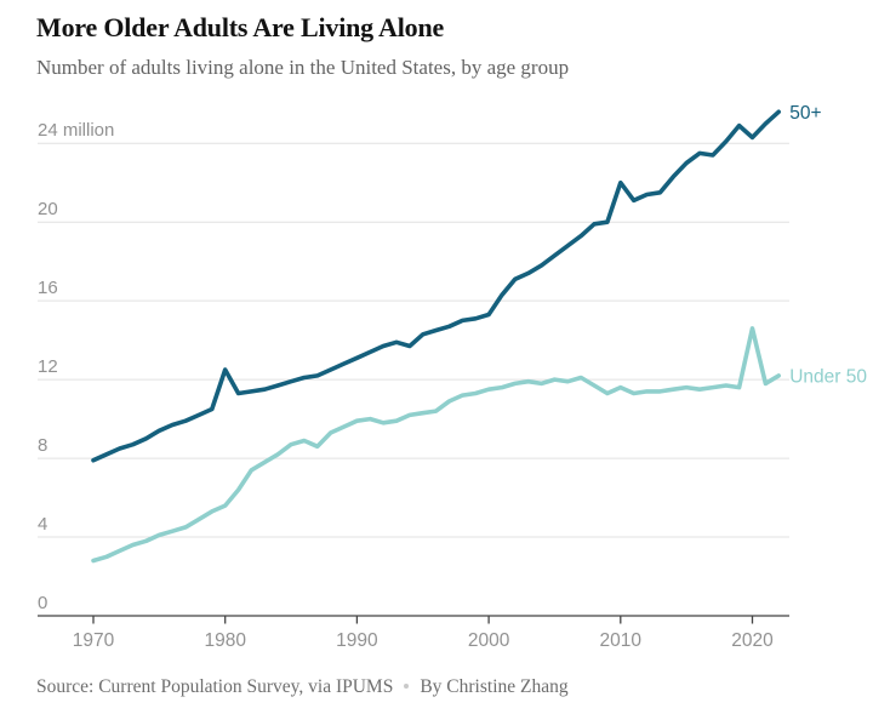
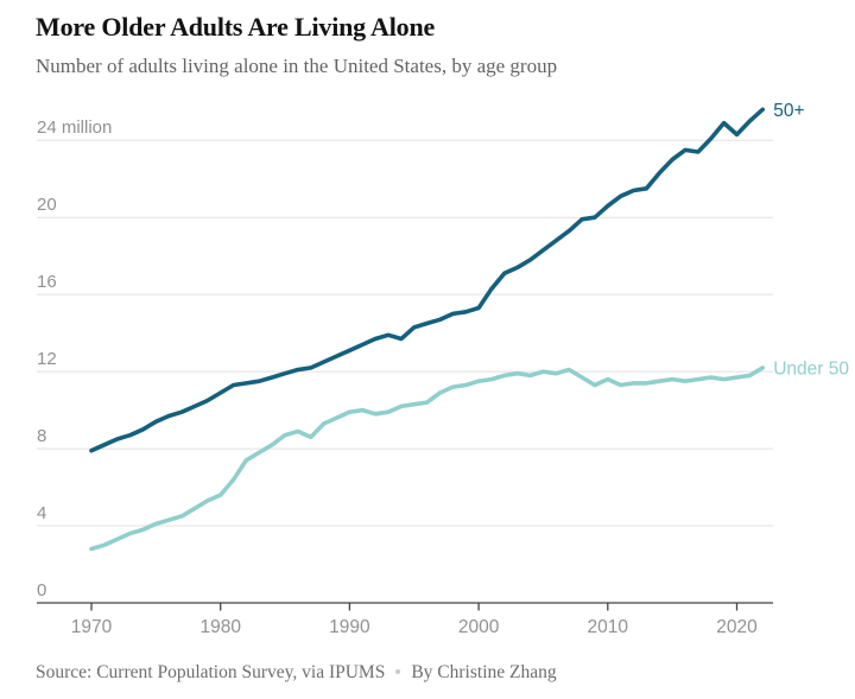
50+/1980: 12.5 -> 10.9
50+/2010: 22.0 -> 20.6
Under 50/2020: 14.6 -> 11.7
